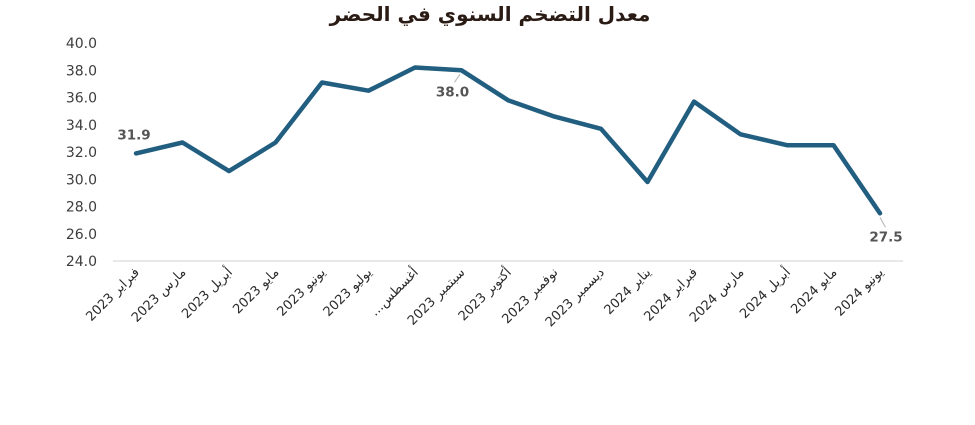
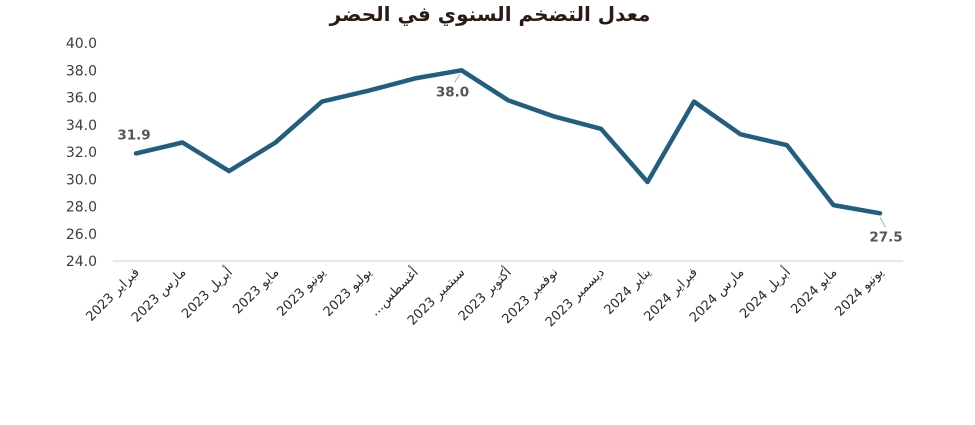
يونيو 2023: 37.1 -> 35.7
أغسطس...: 38.2 -> 37.4
مايو 2024: 32.5 -> 28.1
